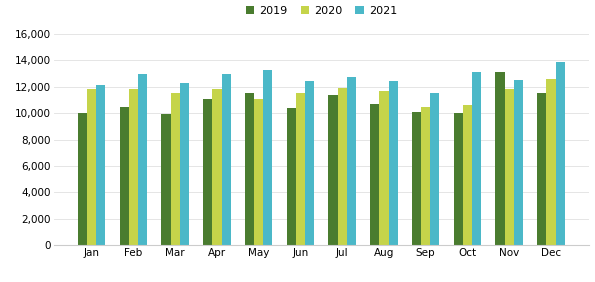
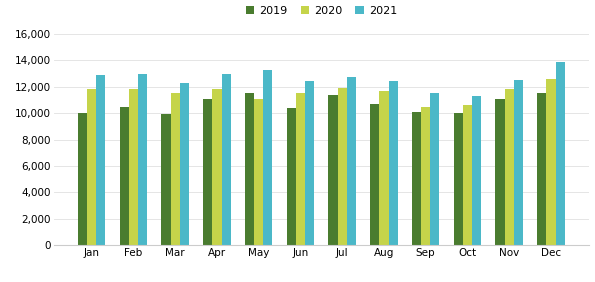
2021/Jan: 12,100 -> 12,900
2021/Oct: 13,100 -> 11,300
2019/Nov: 13,100 -> 11,100
